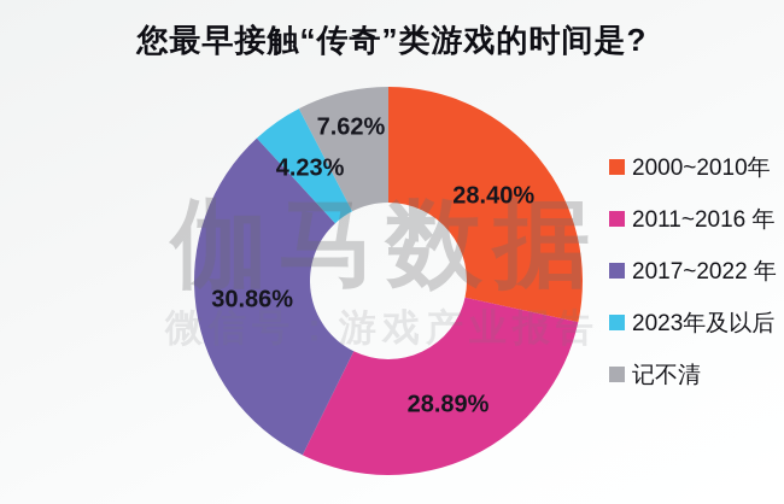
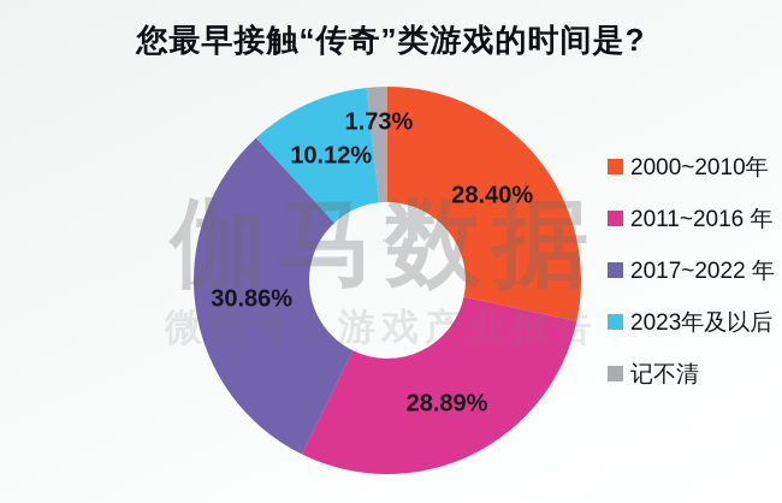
2023年及以后: 4.23% -> 10.12%
记不清: 7.62% -> 1.73%
